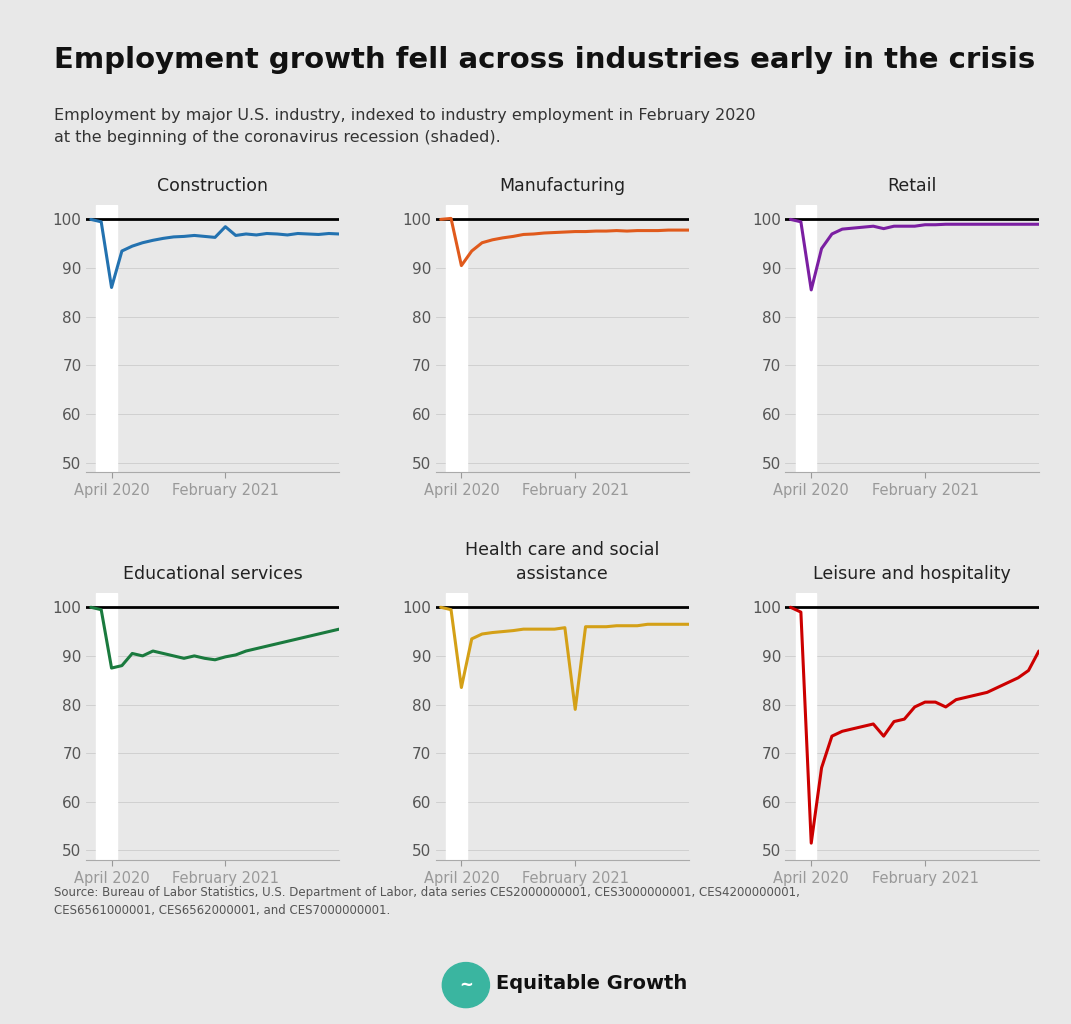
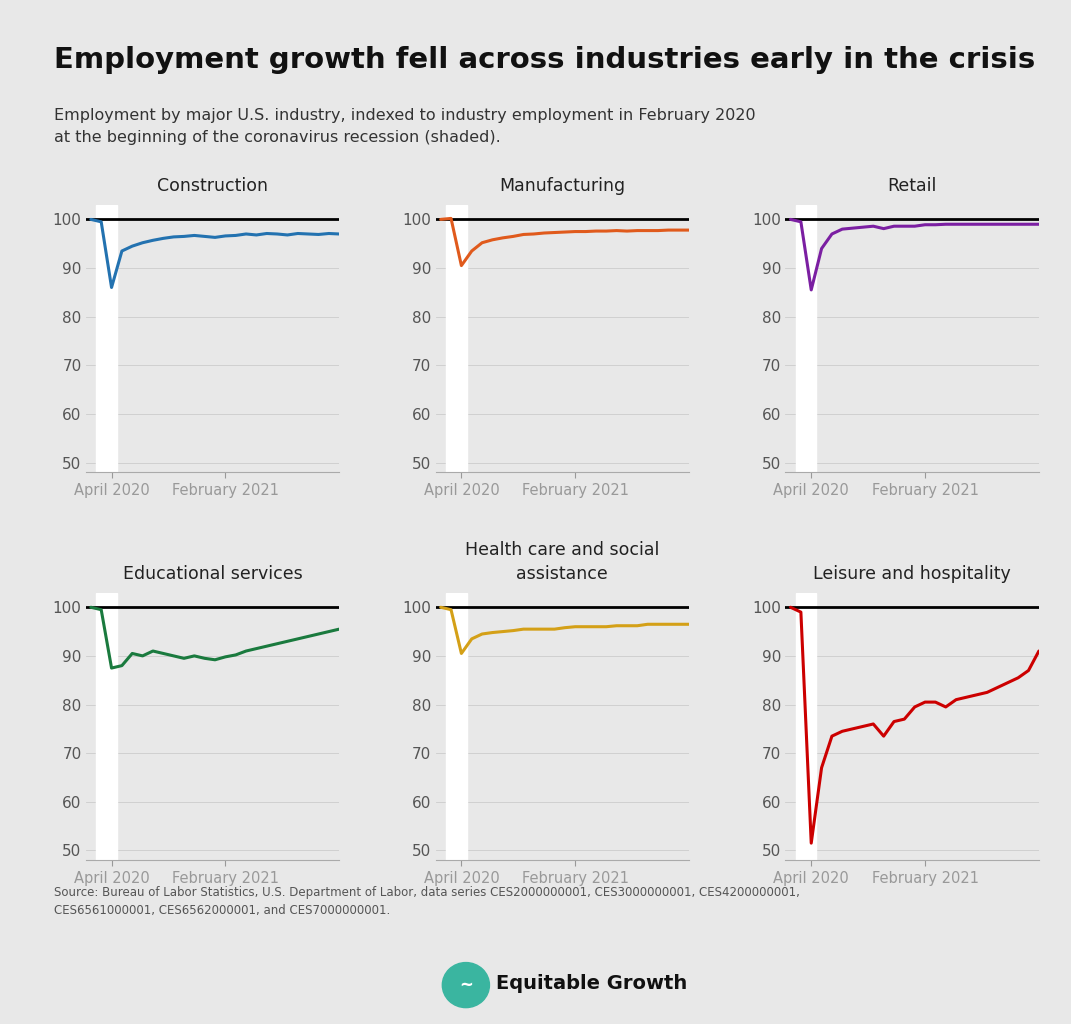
Construction/February 2021: 98.5 -> 96.6
Health care and social assistance/April 2020: 83.5 -> 90.5
Health care and social assistance/February 2021: 79.0 -> 96.0
